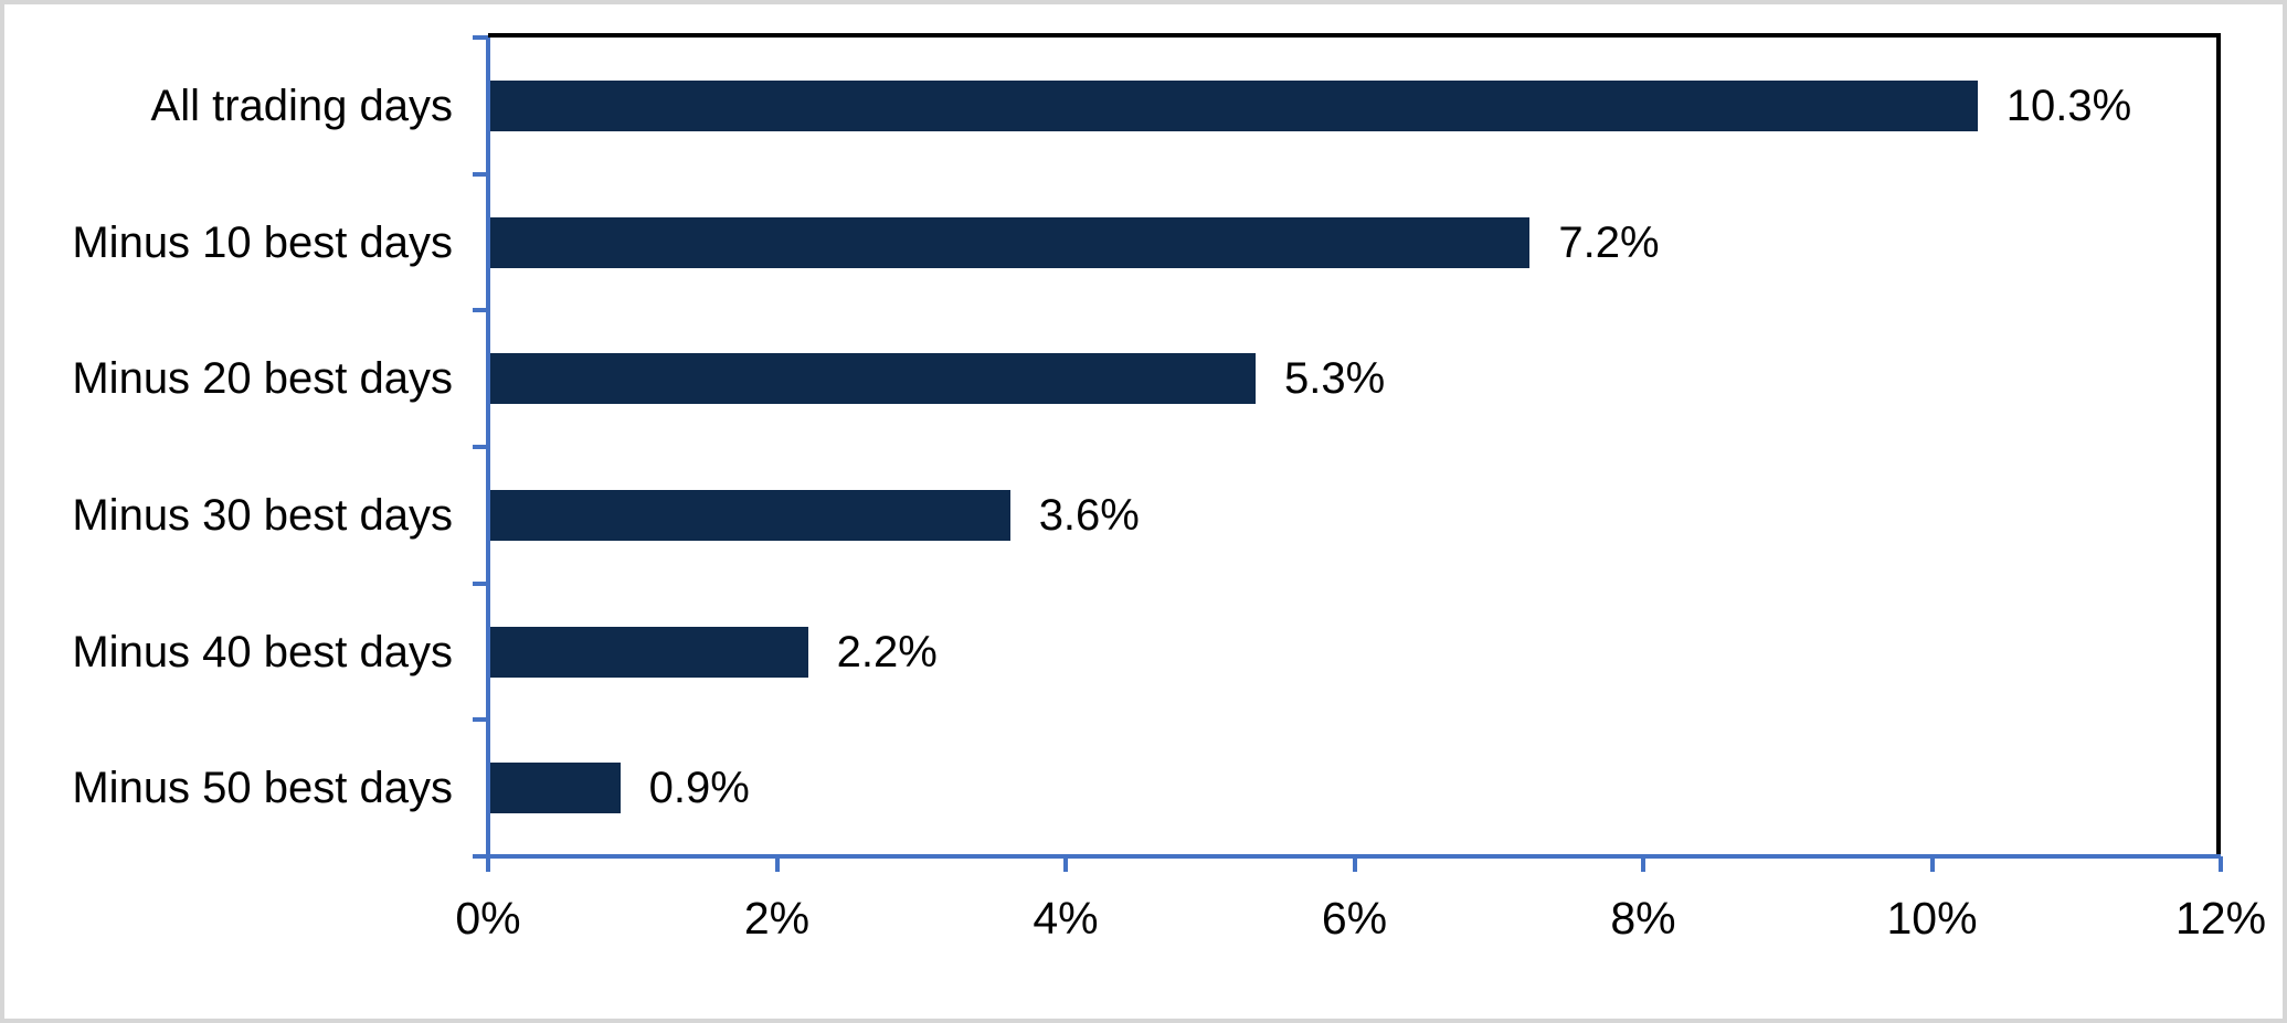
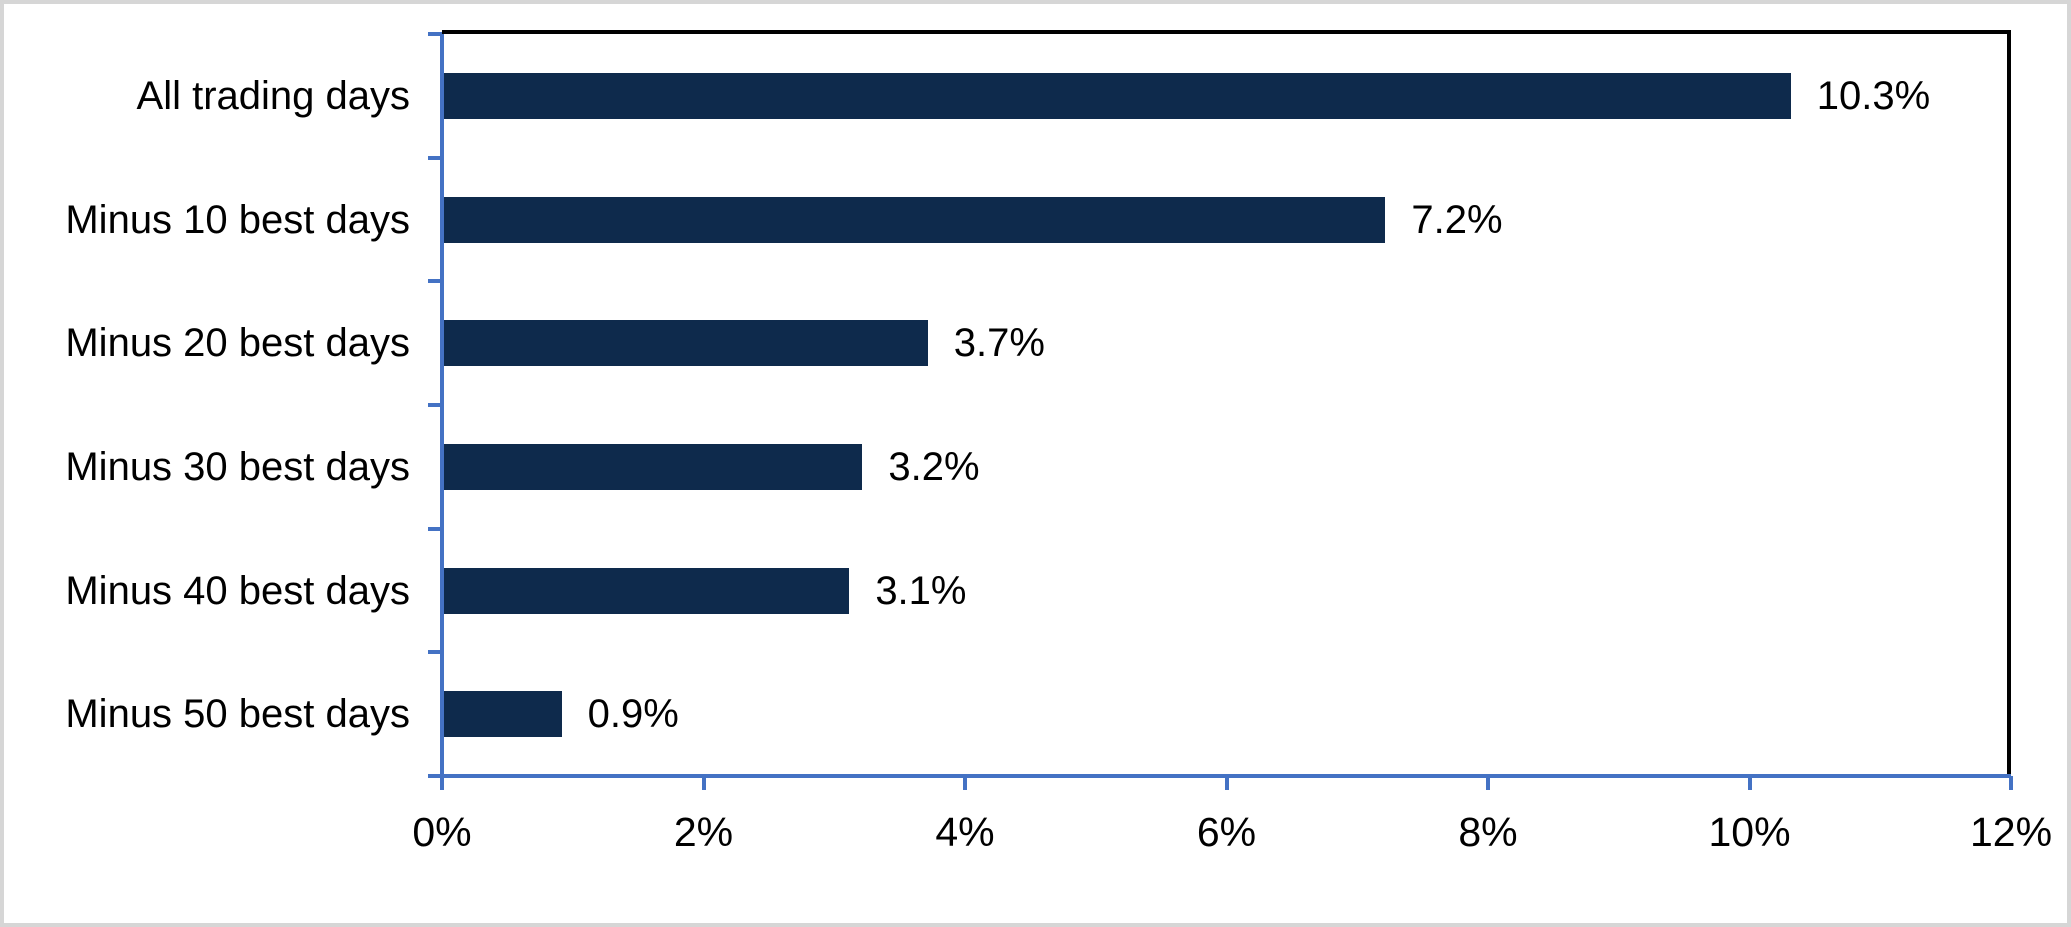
Minus 20 best days: 5.3% -> 3.7%
Minus 30 best days: 3.6% -> 3.2%
Minus 40 best days: 2.2% -> 3.1%
